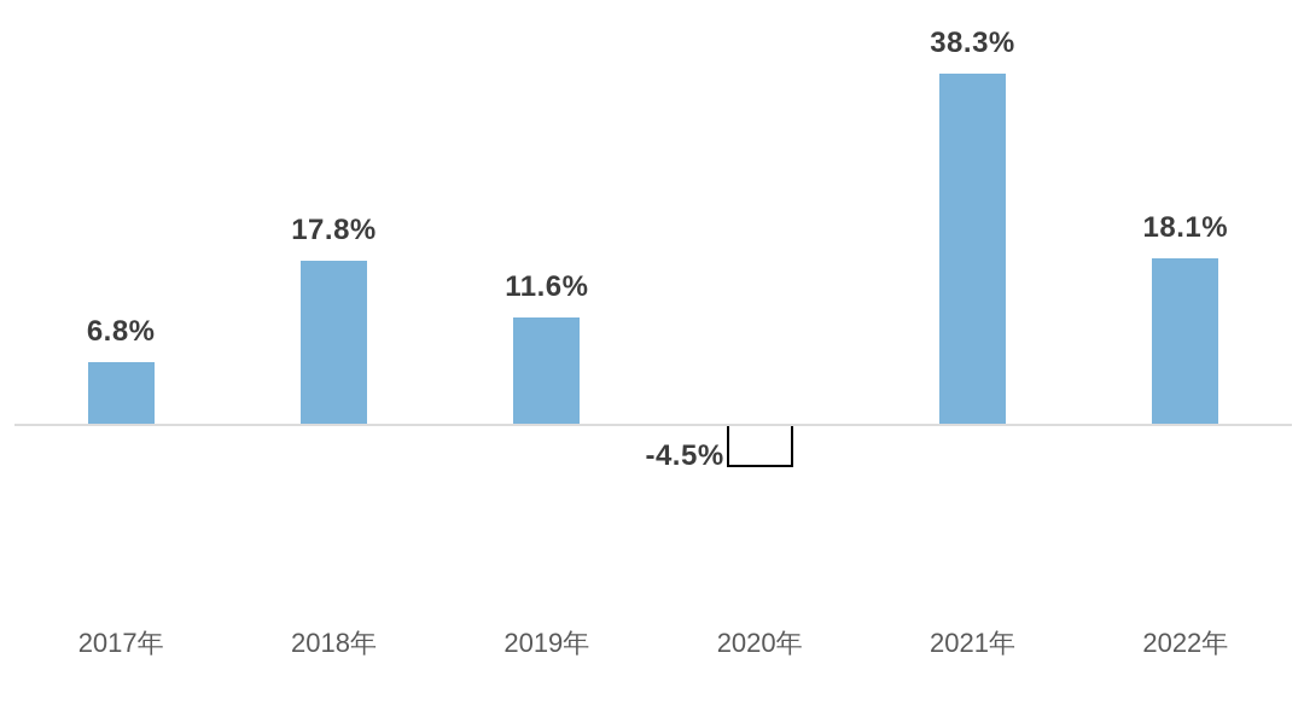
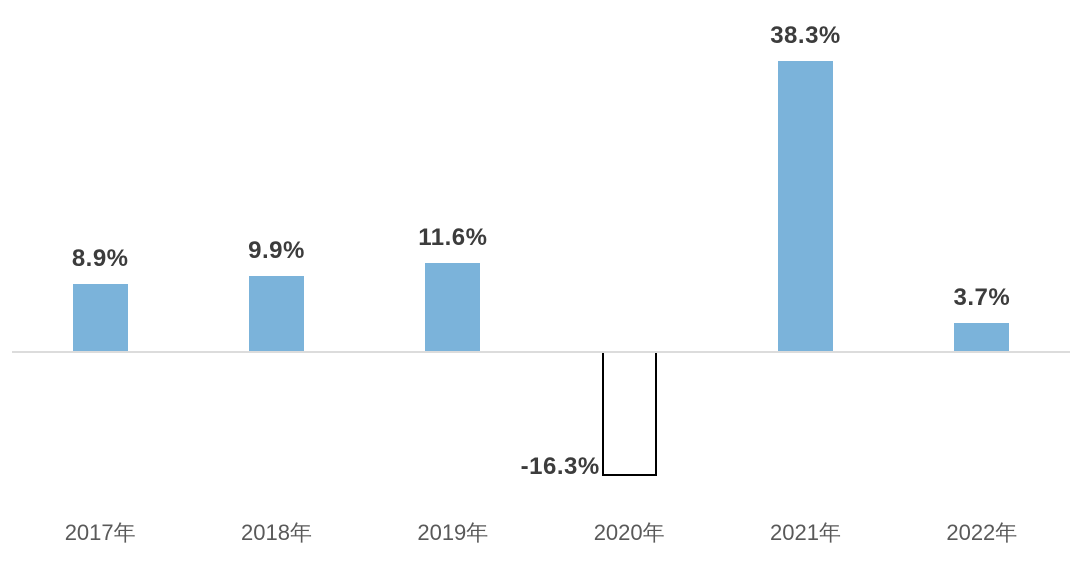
2017年: 6.8% -> 8.9%
2018年: 17.8% -> 9.9%
2020年: -4.5% -> -16.3%
2022年: 18.1% -> 3.7%
